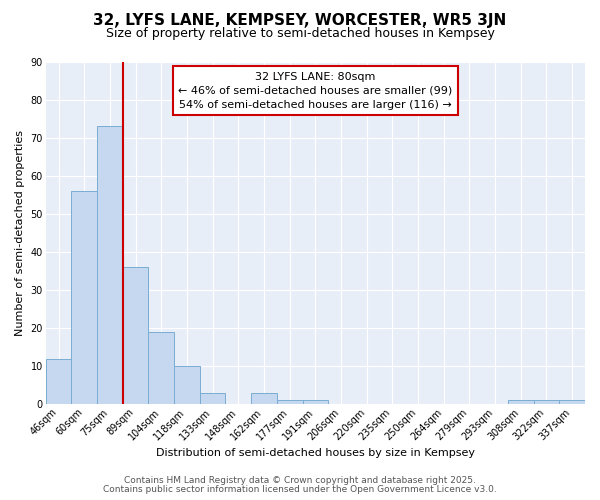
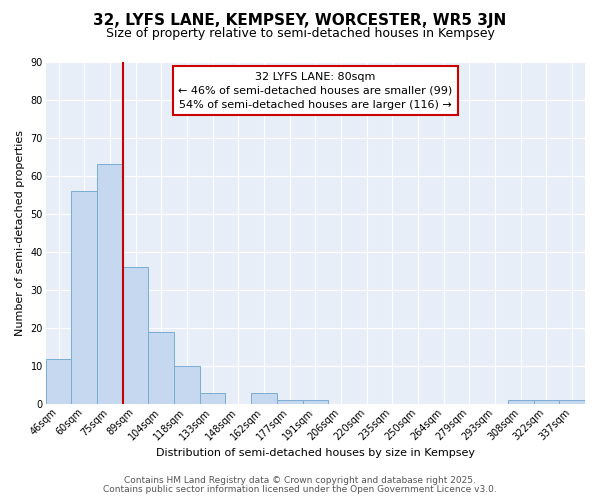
75sqm: 73 -> 63
